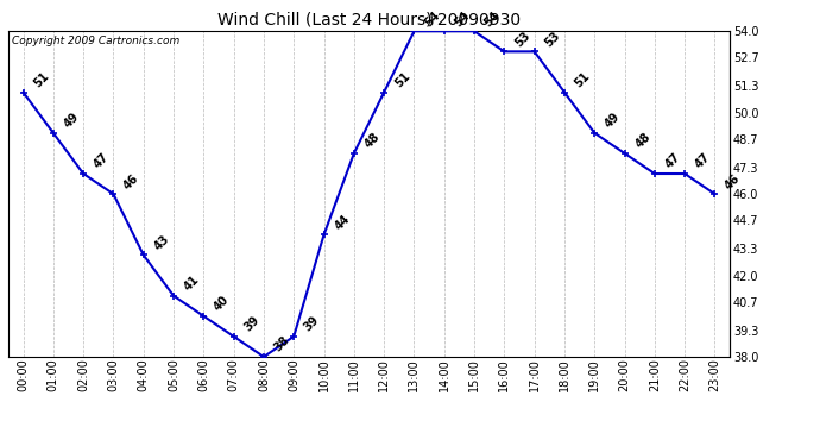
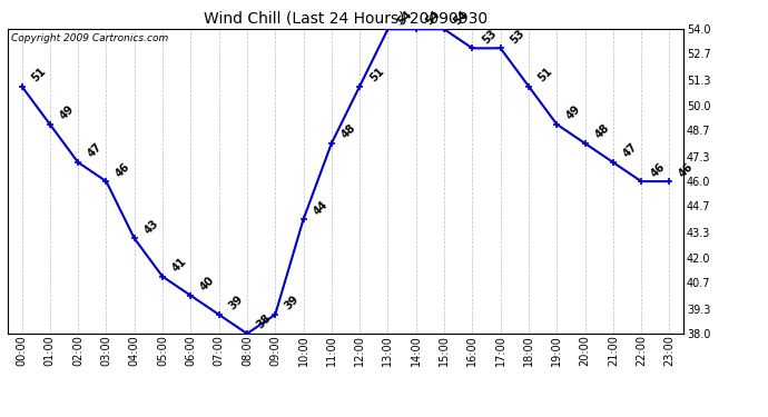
22:00: 47 -> 46
